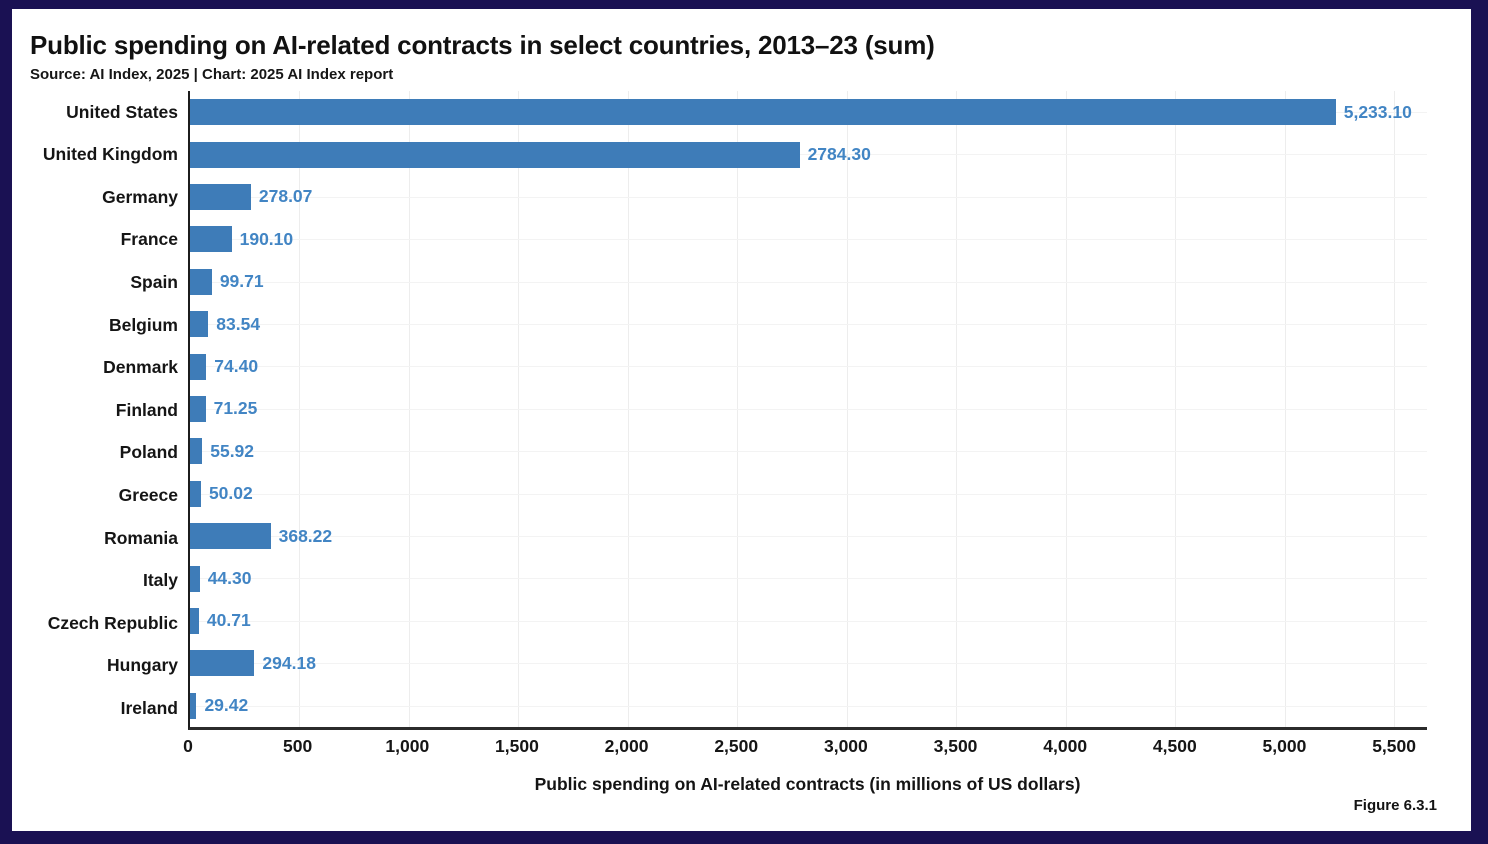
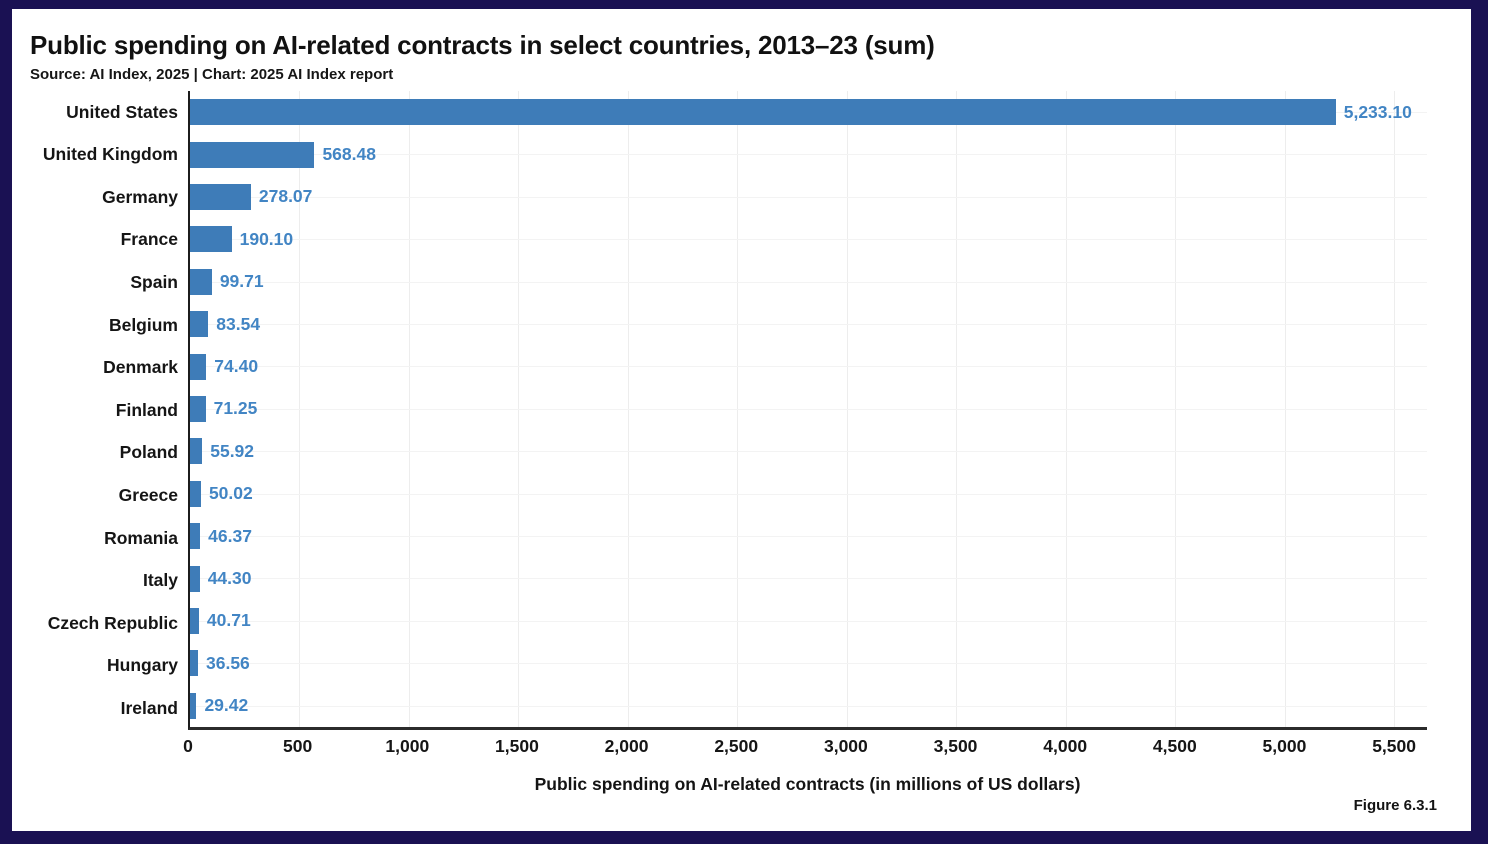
United Kingdom: 2784.30 -> 568.48
Romania: 368.22 -> 46.37
Hungary: 294.18 -> 36.56
